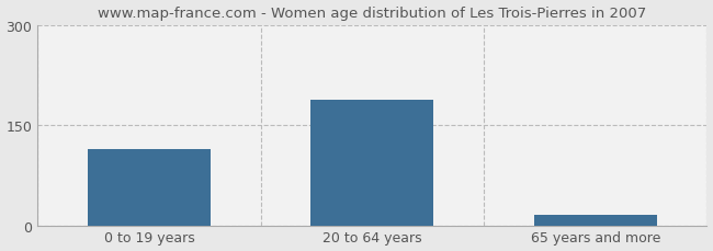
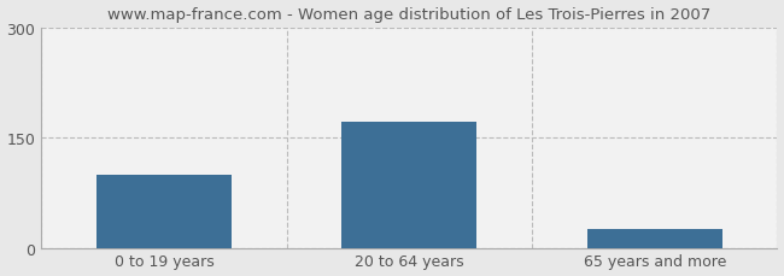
0 to 19 years: 114 -> 100
20 to 64 years: 188 -> 172
65 years and more: 16 -> 25
